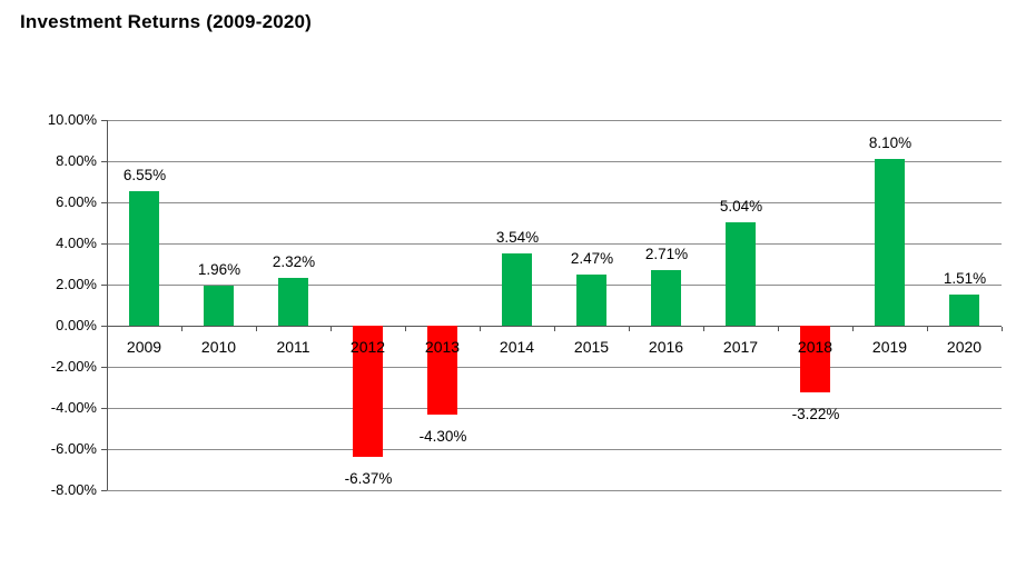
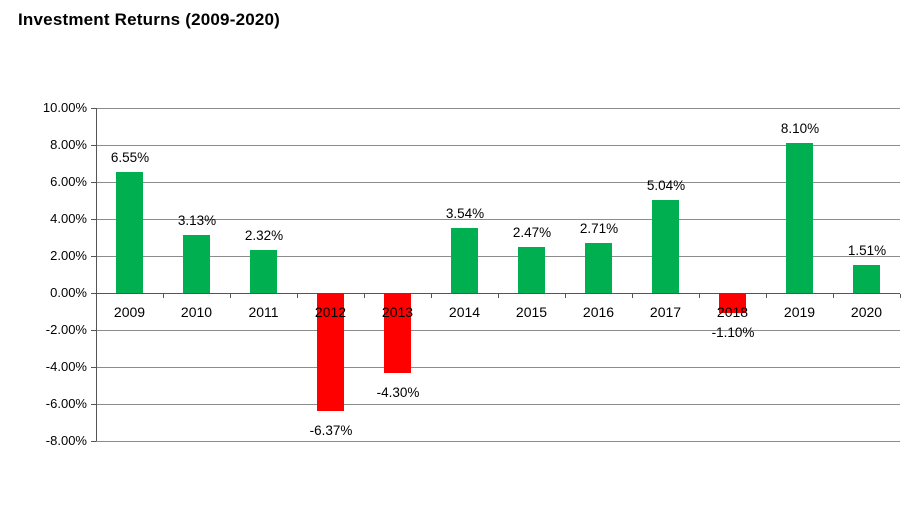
2010: 1.96% -> 3.13%
2018: -3.22% -> -1.10%
